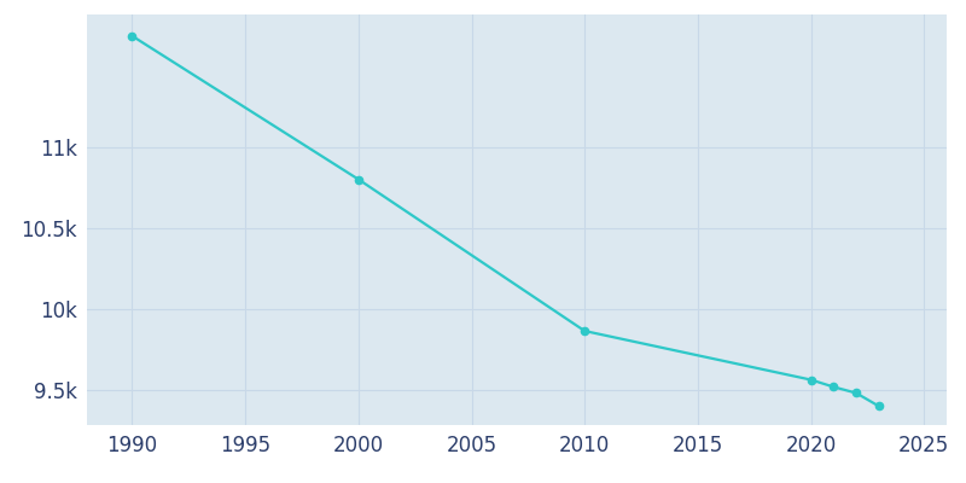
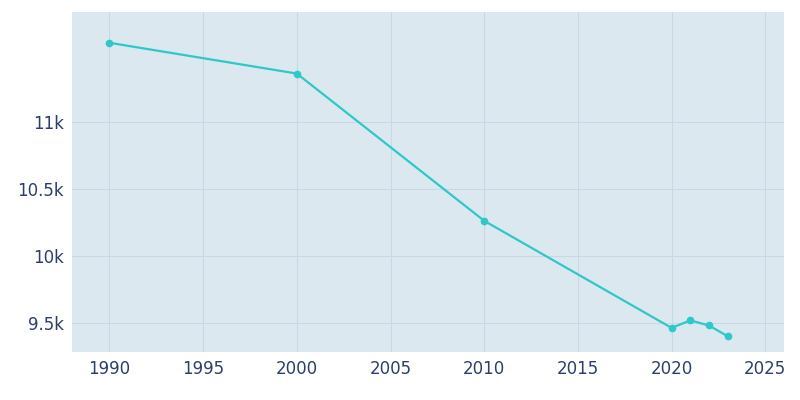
1990: 11.69k -> 11.59k
2000: 10.80k -> 11.36k
2010: 9.86k -> 10.26k
2020: 9.56k -> 9.46k
